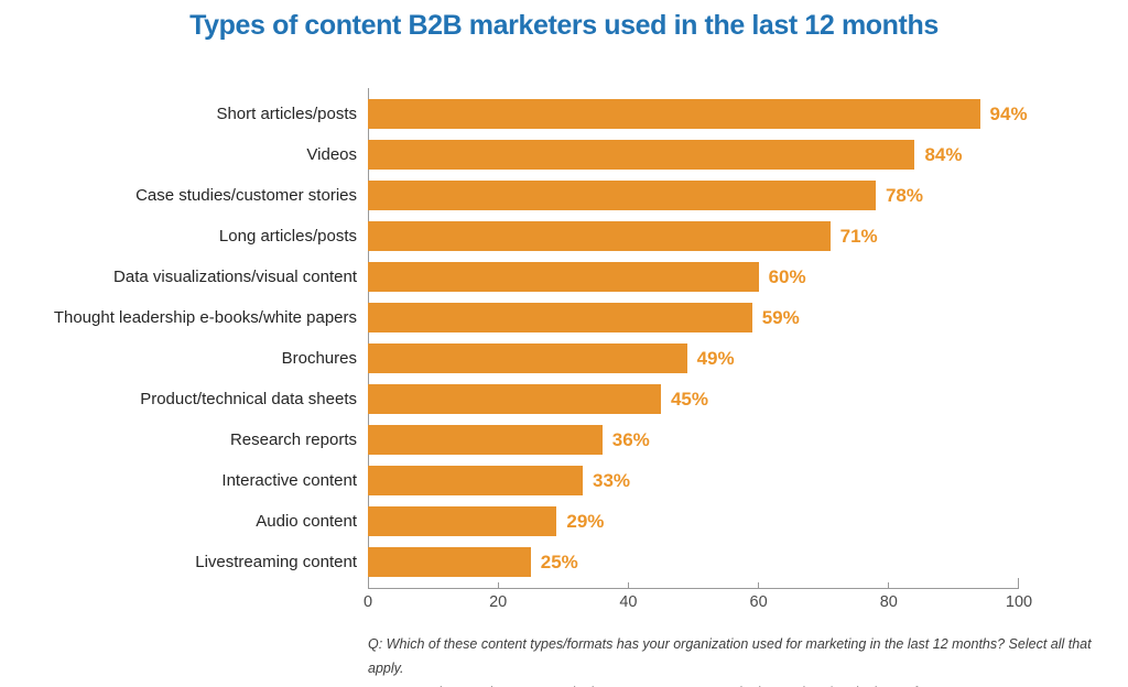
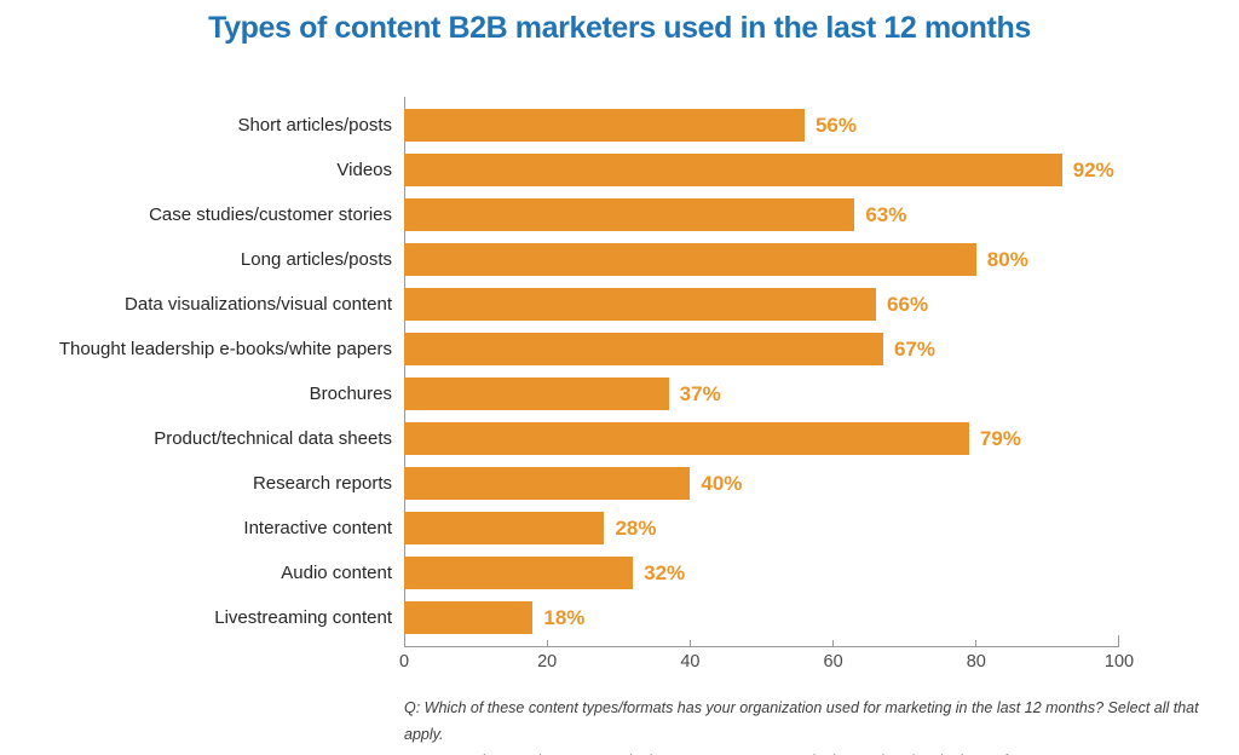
Short articles/posts: 94% -> 56%
Videos: 84% -> 92%
Case studies/customer stories: 78% -> 63%
Long articles/posts: 71% -> 80%
Data visualizations/visual content: 60% -> 66%
Thought leadership e-books/white papers: 59% -> 67%
Brochures: 49% -> 37%
Product/technical data sheets: 45% -> 79%
Research reports: 36% -> 40%
Interactive content: 33% -> 28%
Audio content: 29% -> 32%
Livestreaming content: 25% -> 18%
